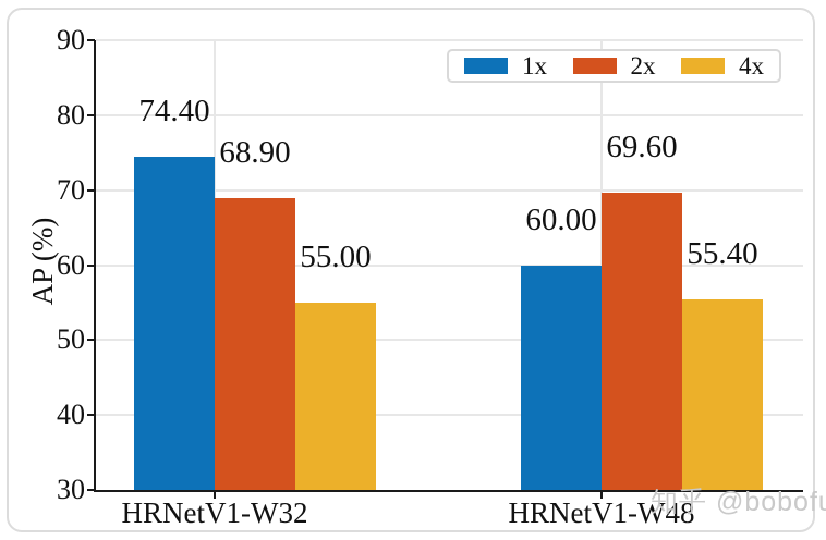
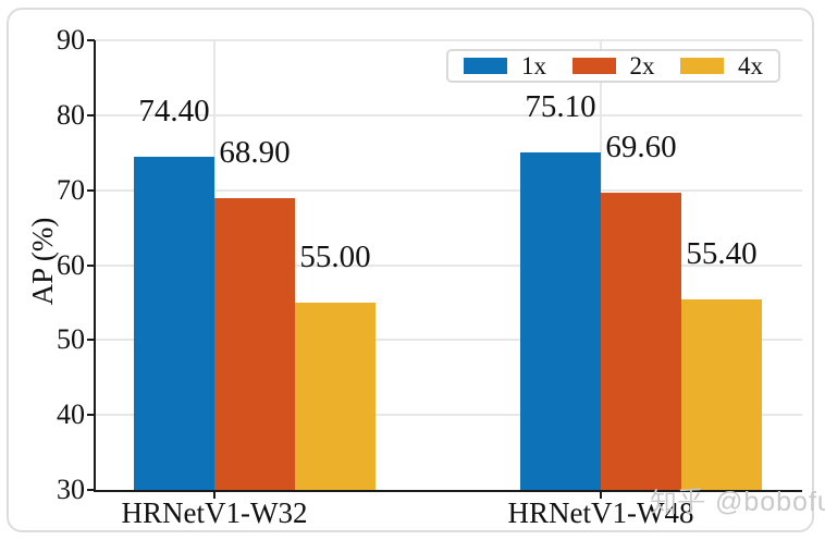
1x/HRNetV1-W48: 60.00 -> 75.10
